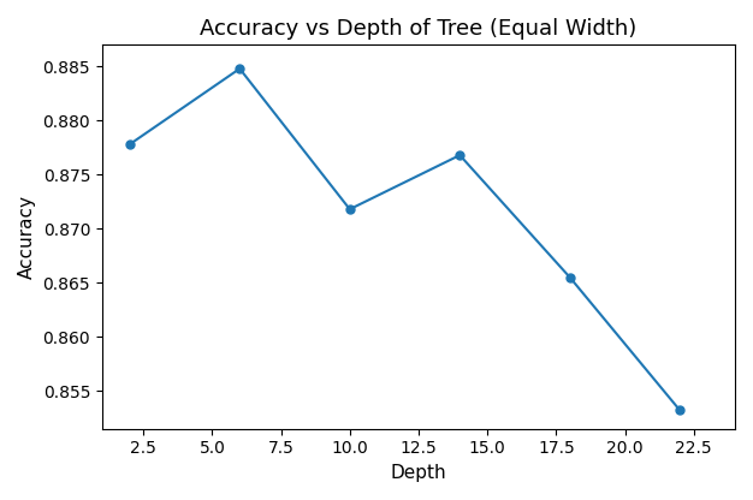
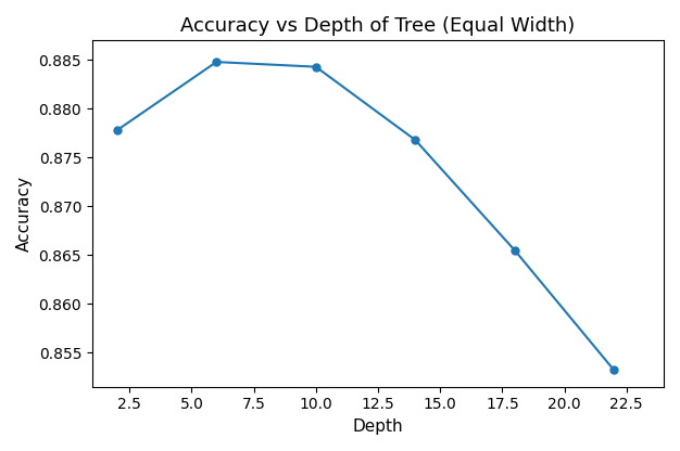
10.0: 0.8718 -> 0.8843
